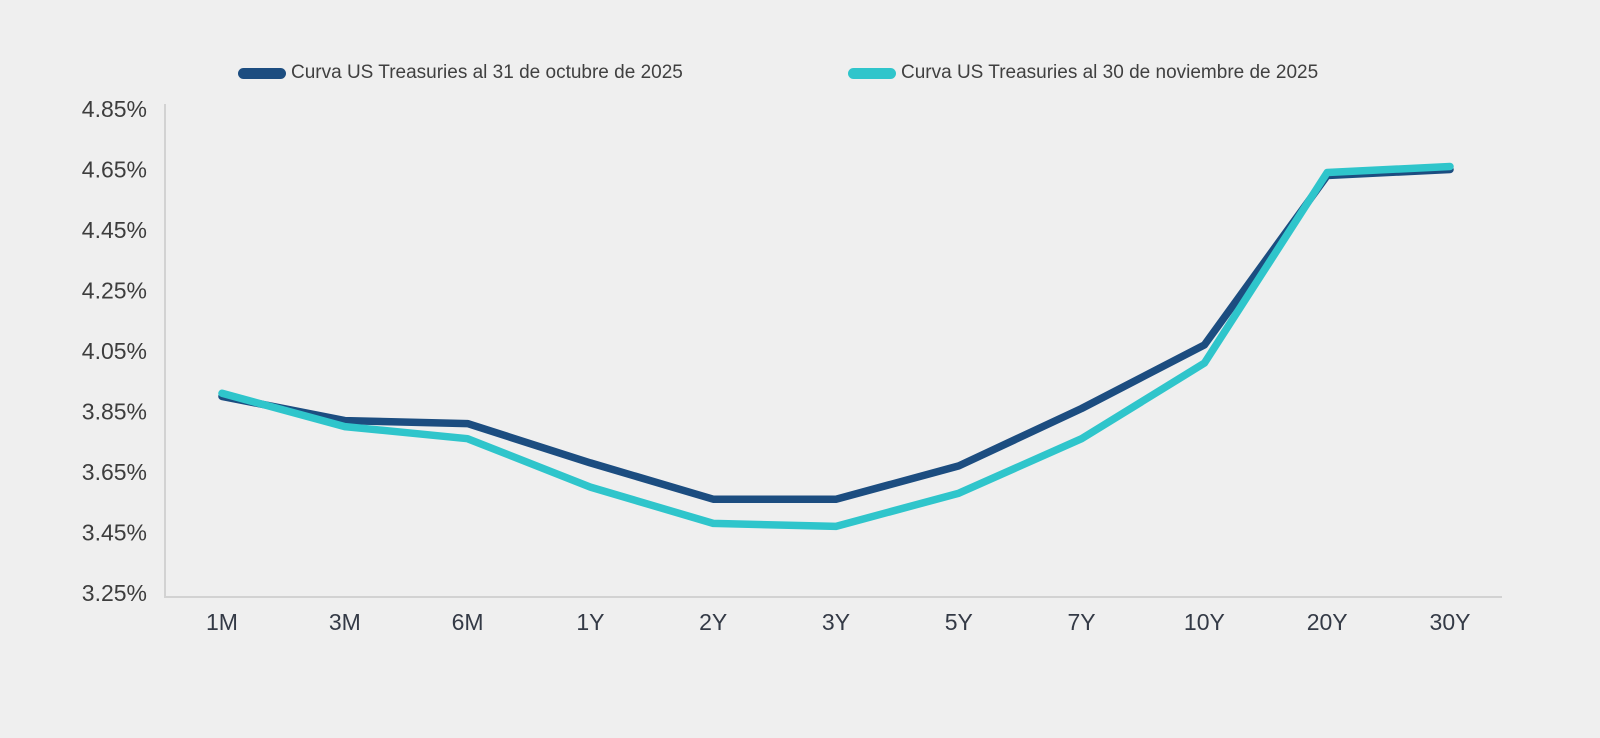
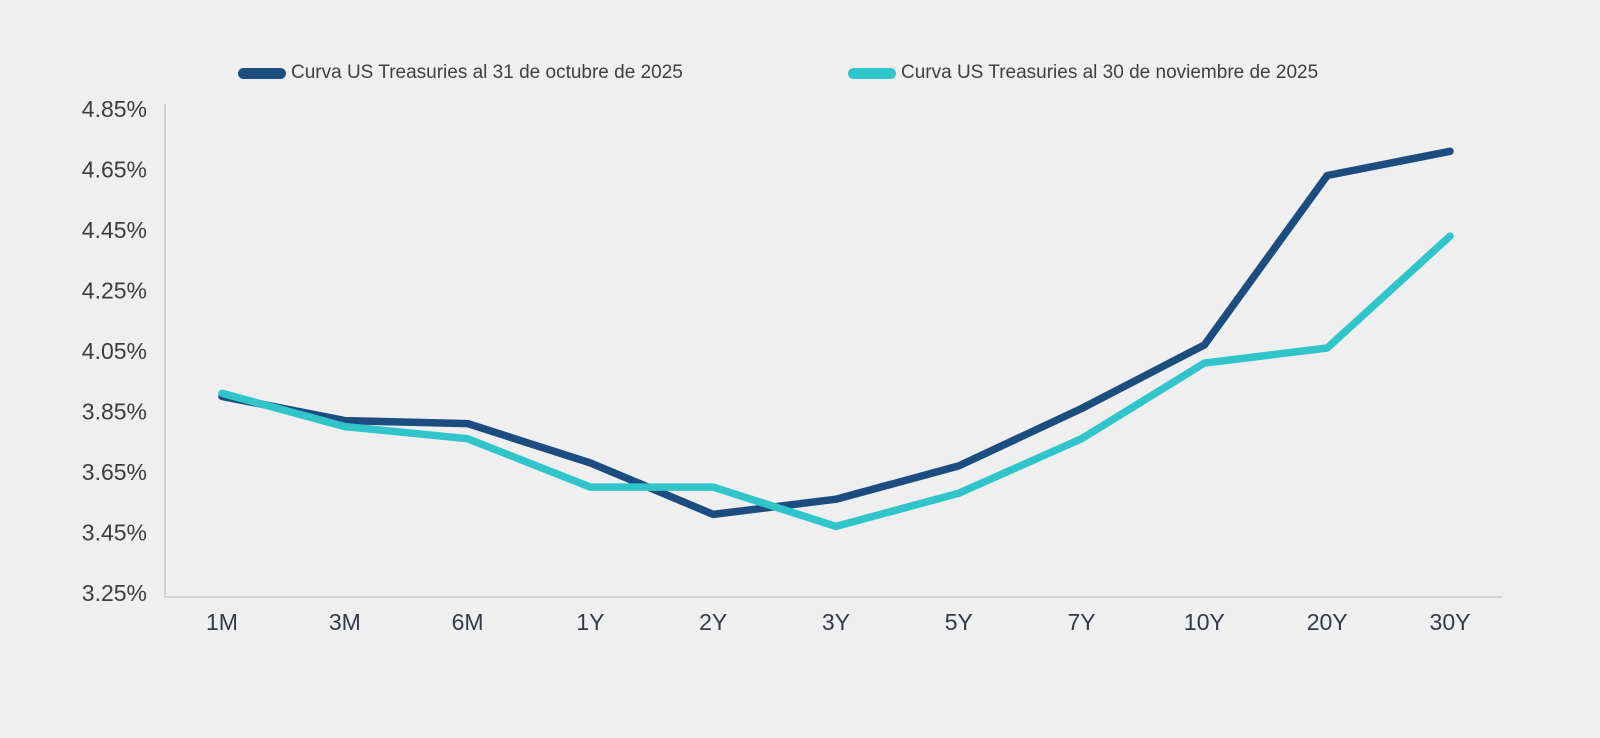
Curva US Treasuries al 31 de octubre de 2025/2Y: 3.56% -> 3.51%
Curva US Treasuries al 30 de noviembre de 2025/2Y: 3.48% -> 3.60%
Curva US Treasuries al 30 de noviembre de 2025/20Y: 4.64% -> 4.06%
Curva US Treasuries al 31 de octubre de 2025/30Y: 4.65% -> 4.71%
Curva US Treasuries al 30 de noviembre de 2025/30Y: 4.66% -> 4.43%
